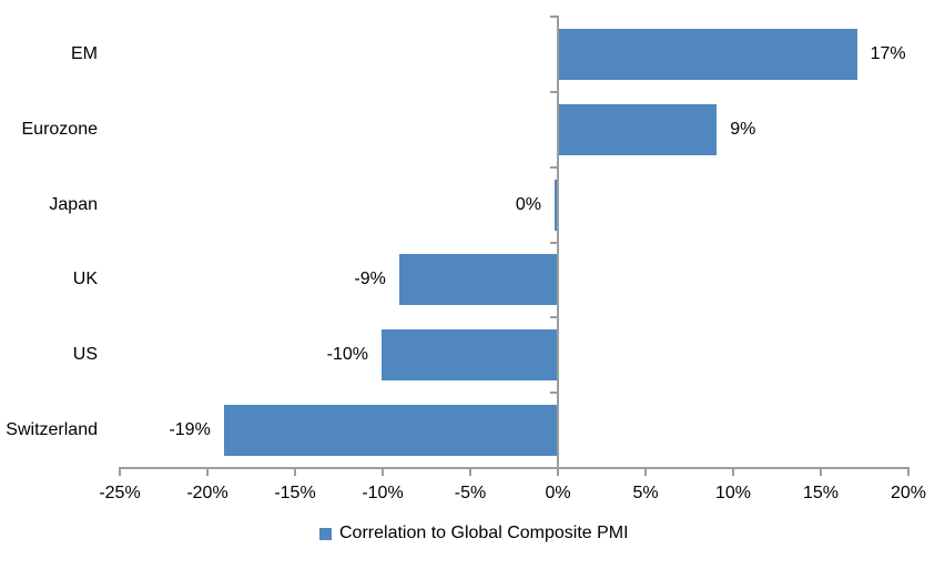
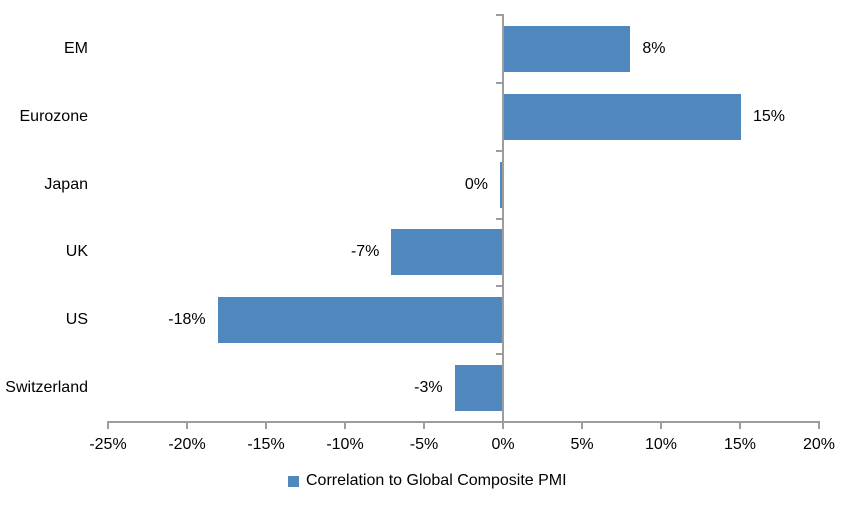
EM: 17% -> 8%
Eurozone: 9% -> 15%
UK: -9% -> -7%
US: -10% -> -18%
Switzerland: -19% -> -3%
